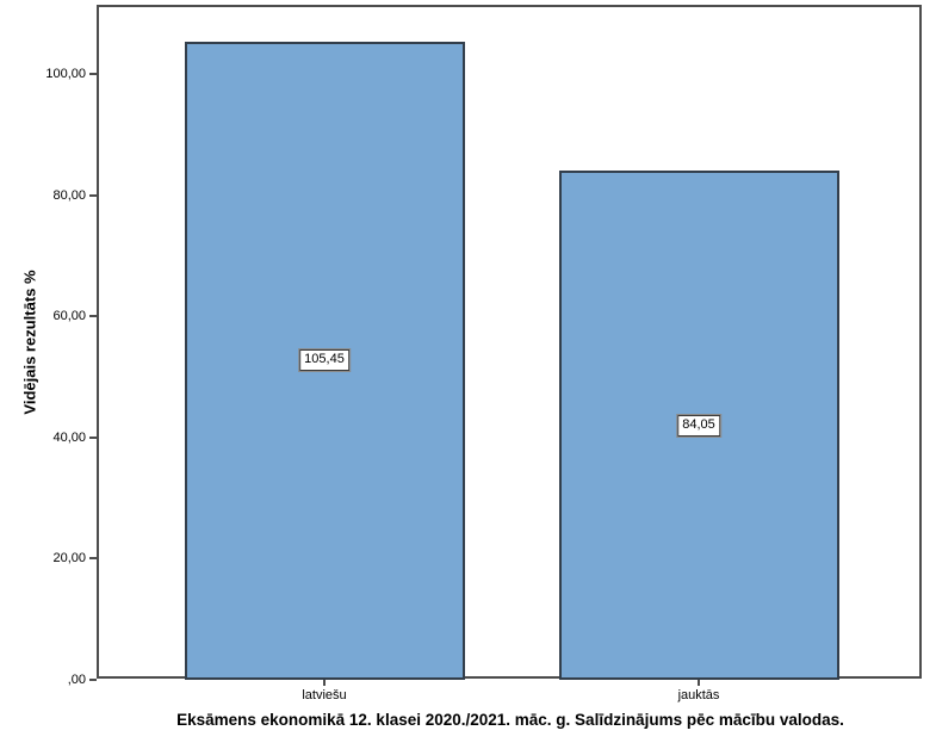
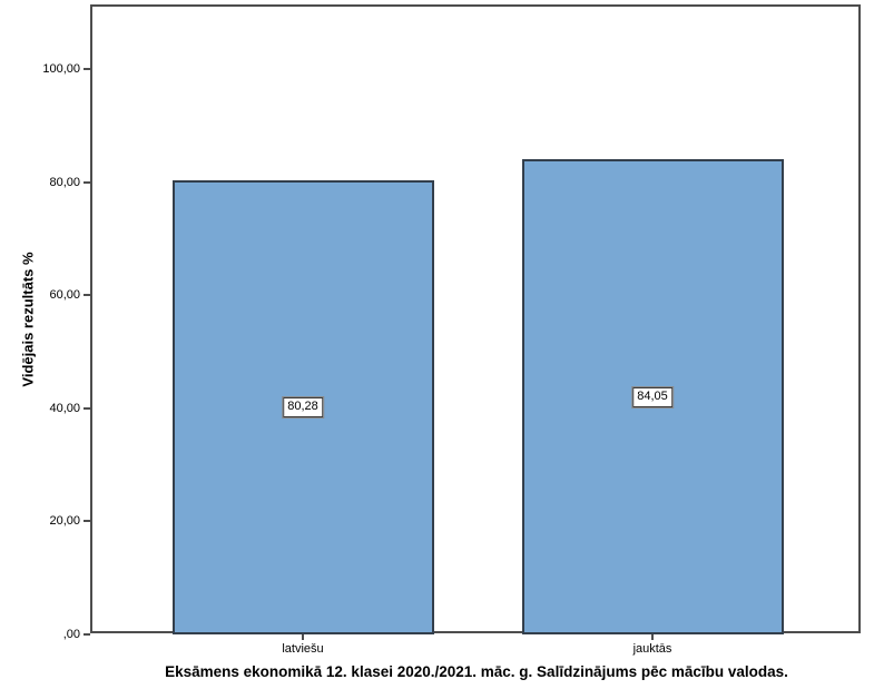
latviešu: 105,45 -> 80,28
